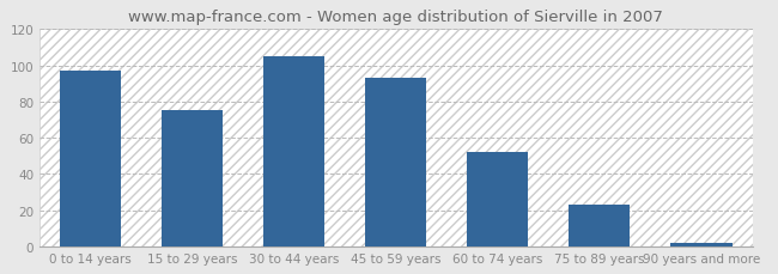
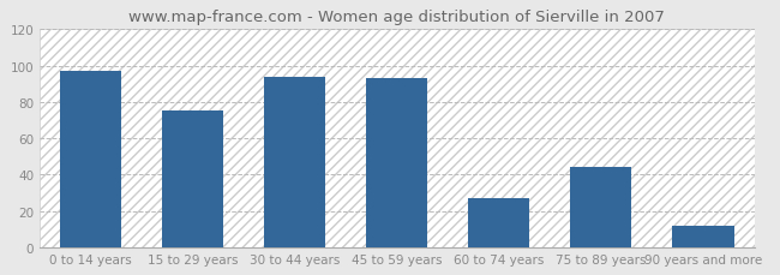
30 to 44 years: 105 -> 94
60 to 74 years: 52 -> 27
75 to 89 years: 23 -> 44
90 years and more: 2 -> 12
